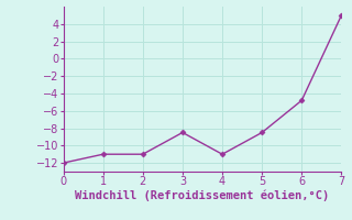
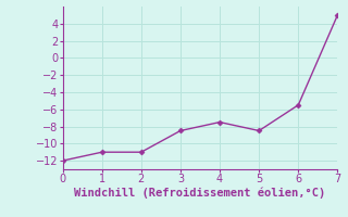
4: -11.0 -> -7.5
6: -4.8 -> -5.5
